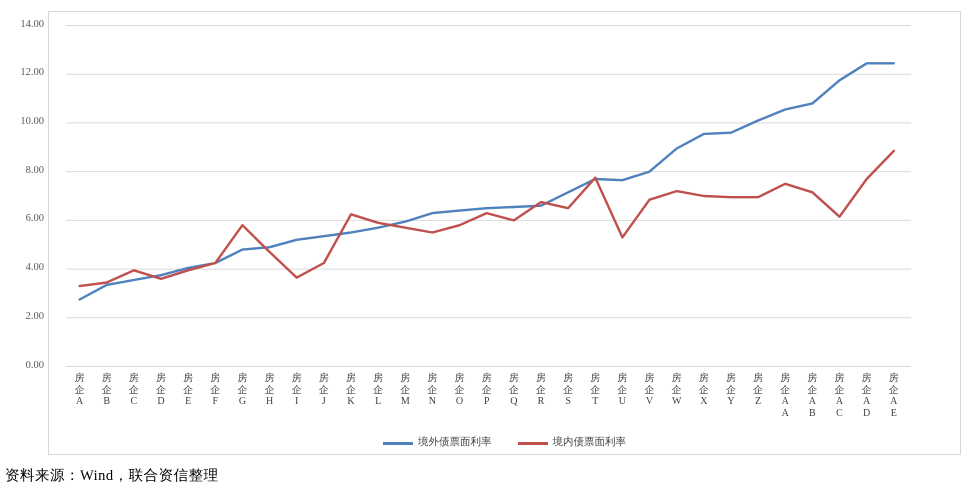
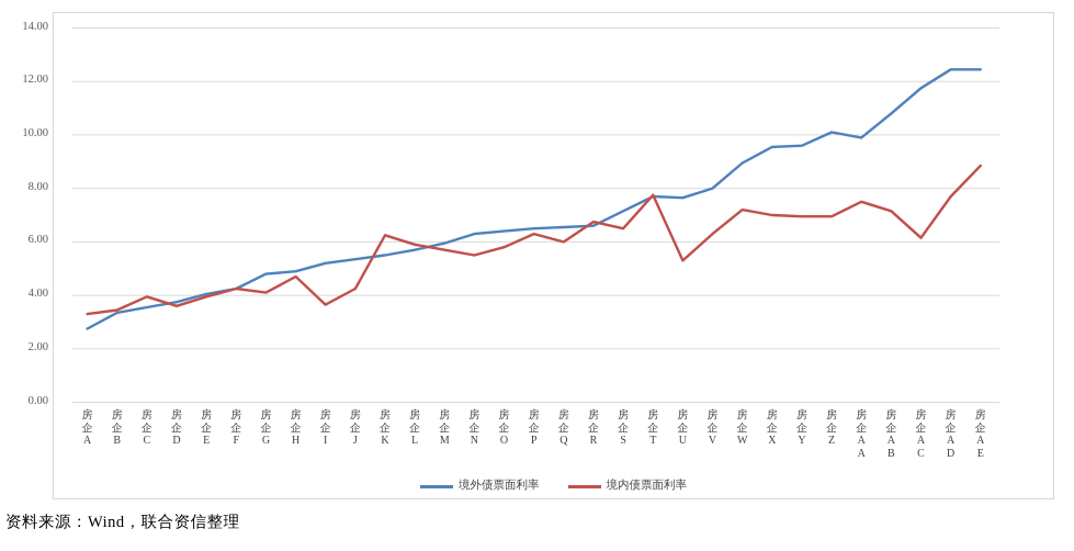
境内债票面利率/G: 5.8 -> 4.1
境内债票面利率/V: 6.8 -> 6.3
境外债票面利率/AA: 10.6 -> 9.9
